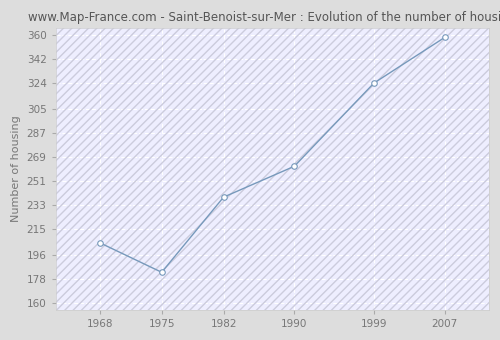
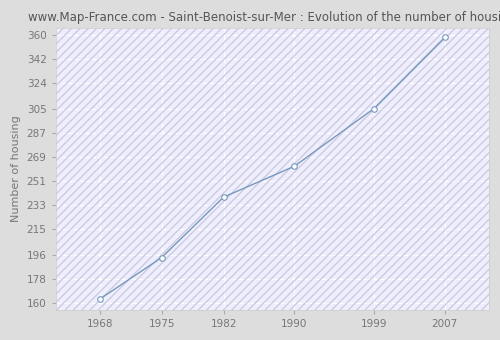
1968: 205 -> 163
1975: 183 -> 194
1999: 324 -> 305
